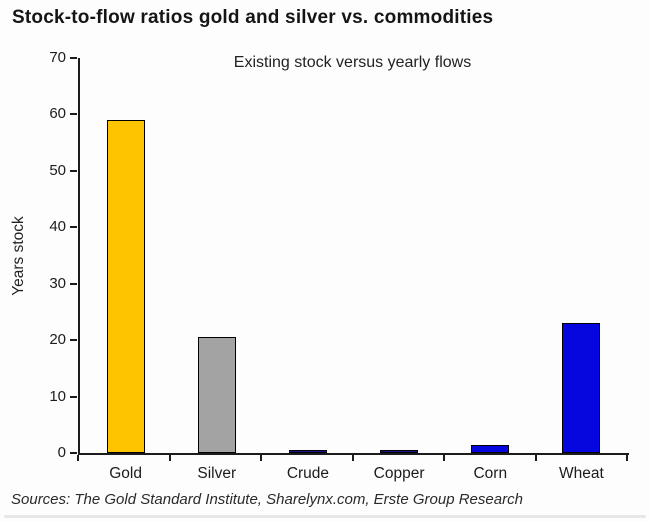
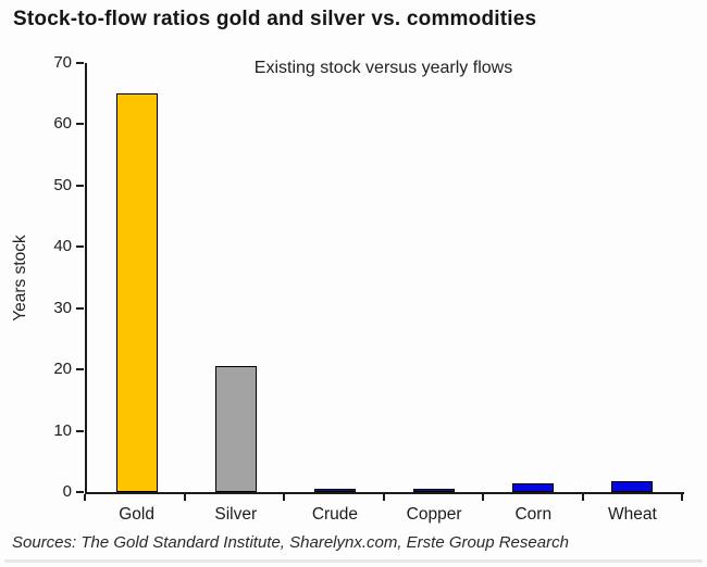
Gold: 59 -> 65
Wheat: 23 -> 2
